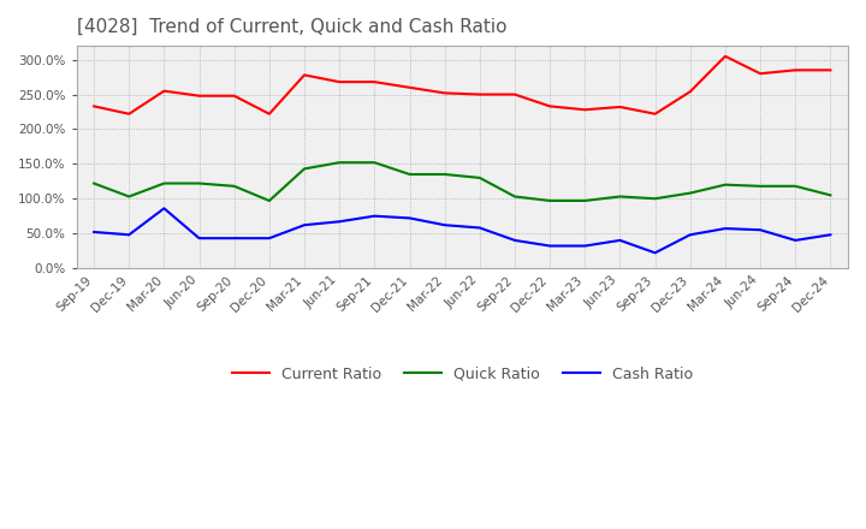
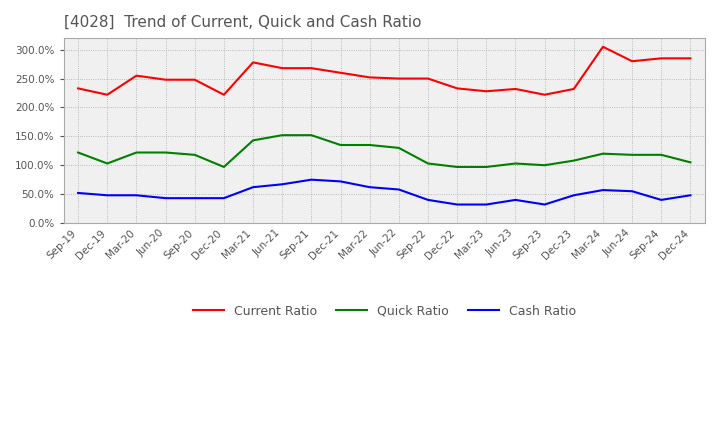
Cash Ratio/Mar-20: 86% -> 48%
Cash Ratio/Sep-23: 22% -> 32%
Current Ratio/Dec-23: 254% -> 232%
